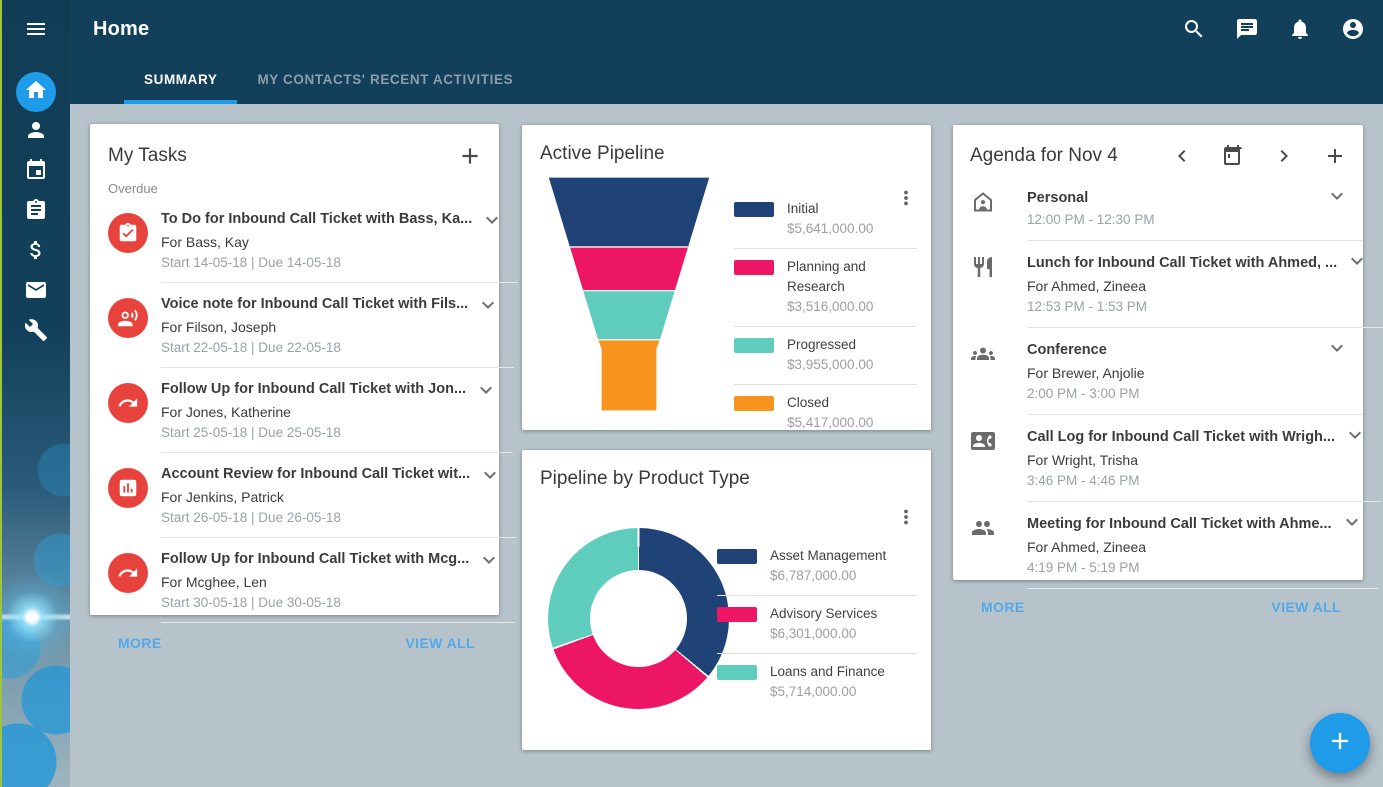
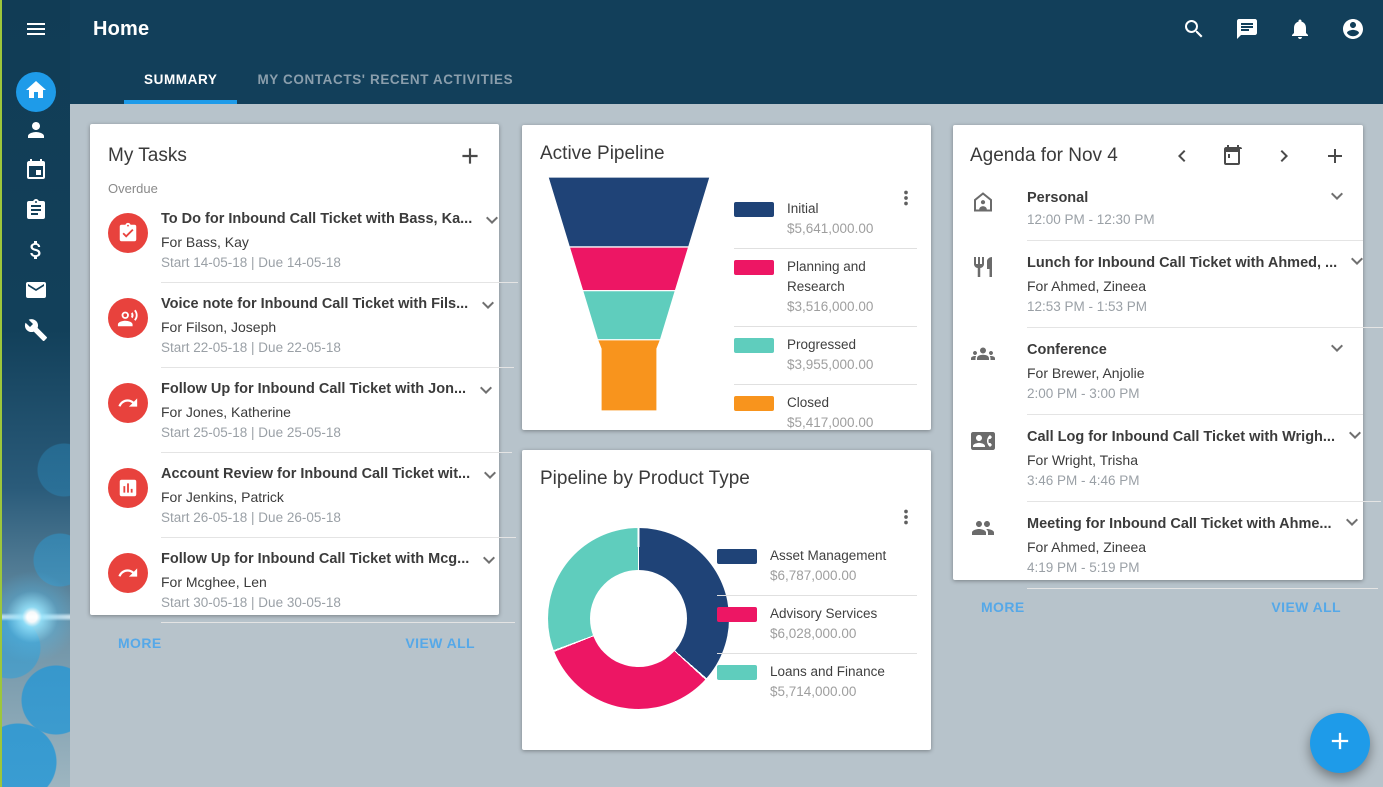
Pipeline by Product Type/Advisory Services: $6,301,000.00 -> $6,028,000.00
